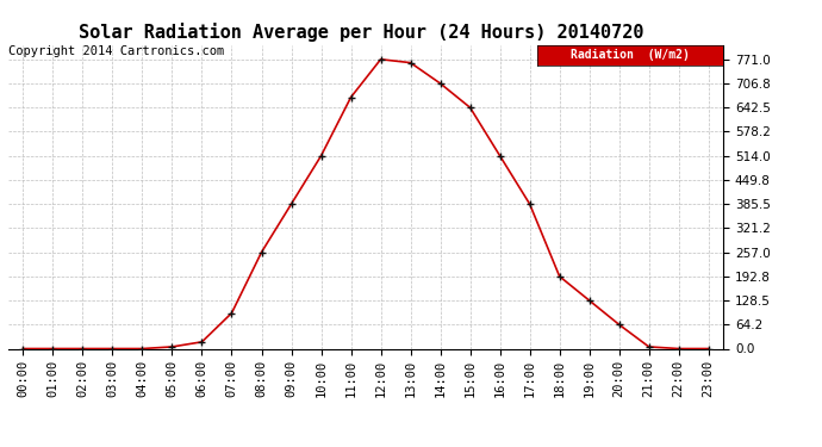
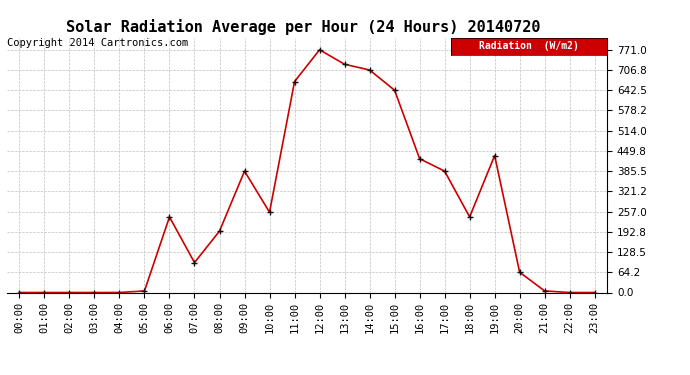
06:00: 18 -> 240
08:00: 257 -> 195
10:00: 514 -> 255
13:00: 762 -> 725
16:00: 514 -> 425
18:00: 193 -> 240
19:00: 128 -> 435
